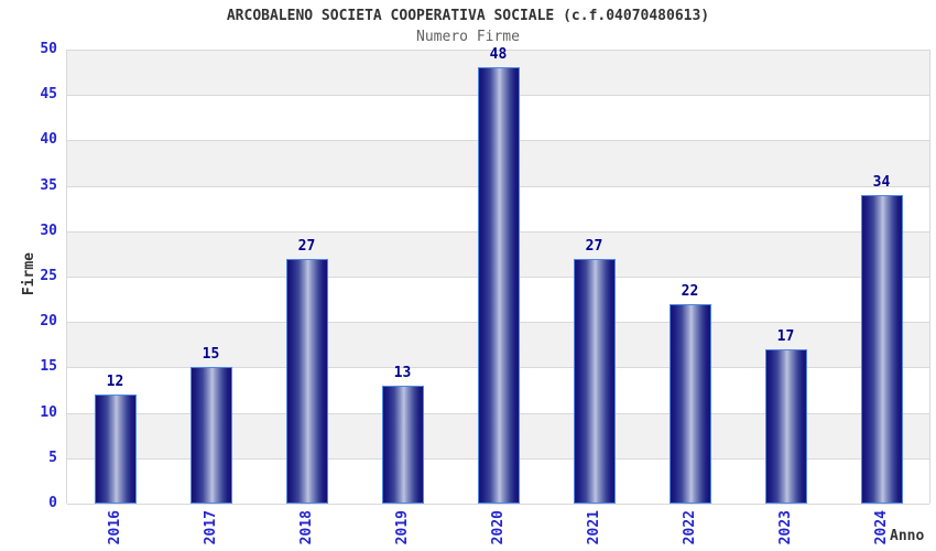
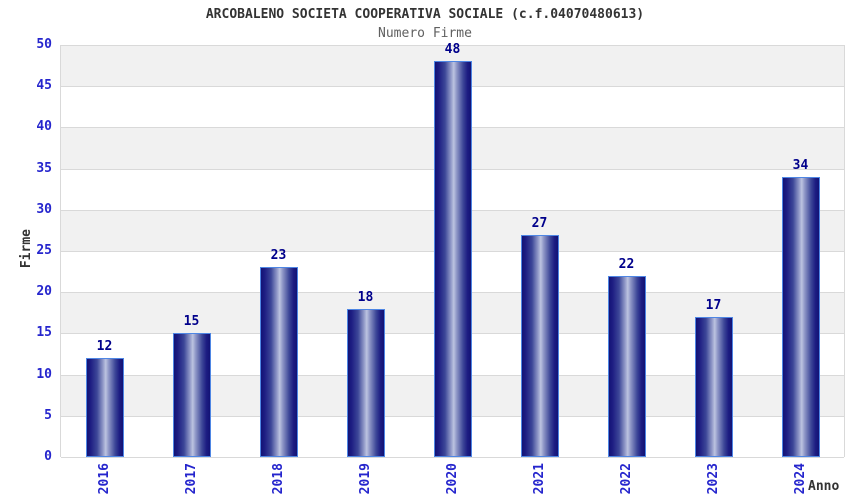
2018: 27 -> 23
2019: 13 -> 18
